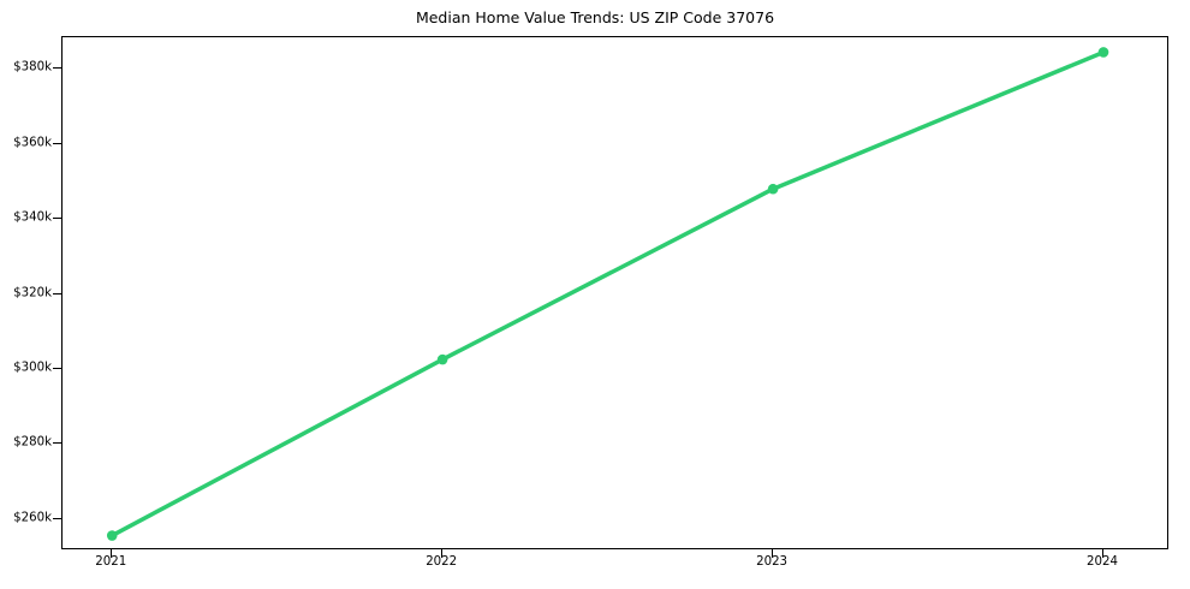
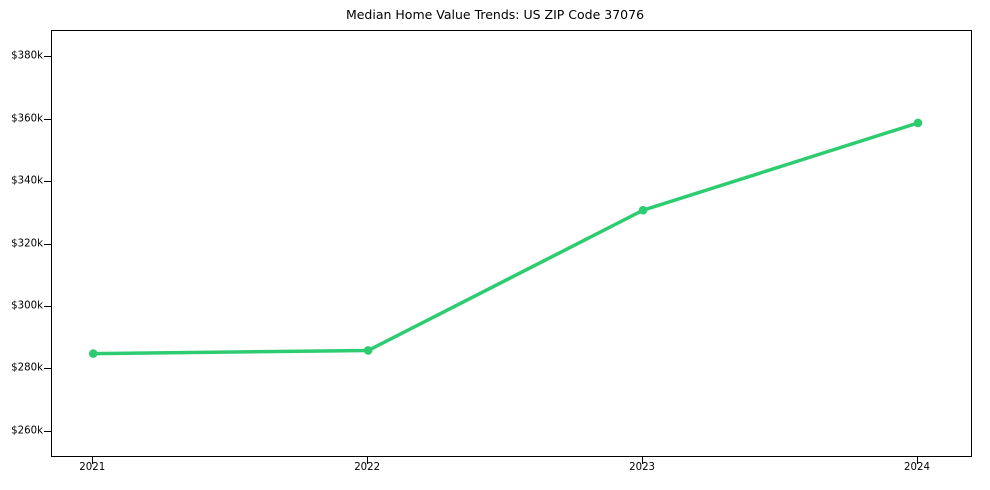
2021: $256k -> $285k
2022: $302k -> $286k
2023: $348k -> $331k
2024: $384k -> $359k
